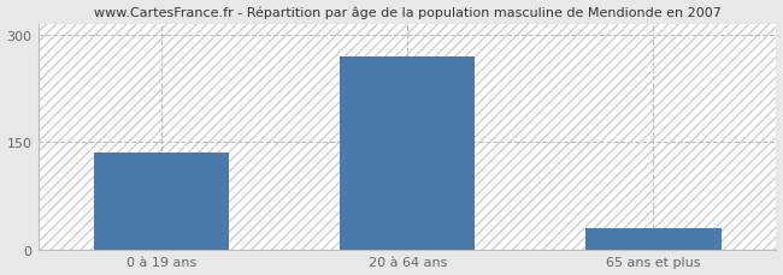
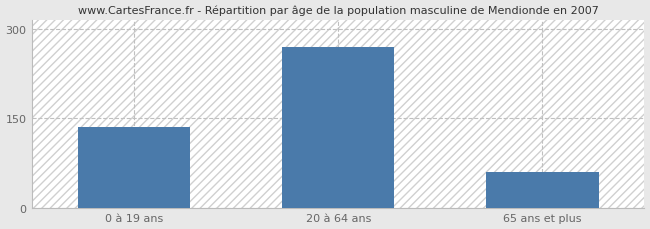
65 ans et plus: 30 -> 60
